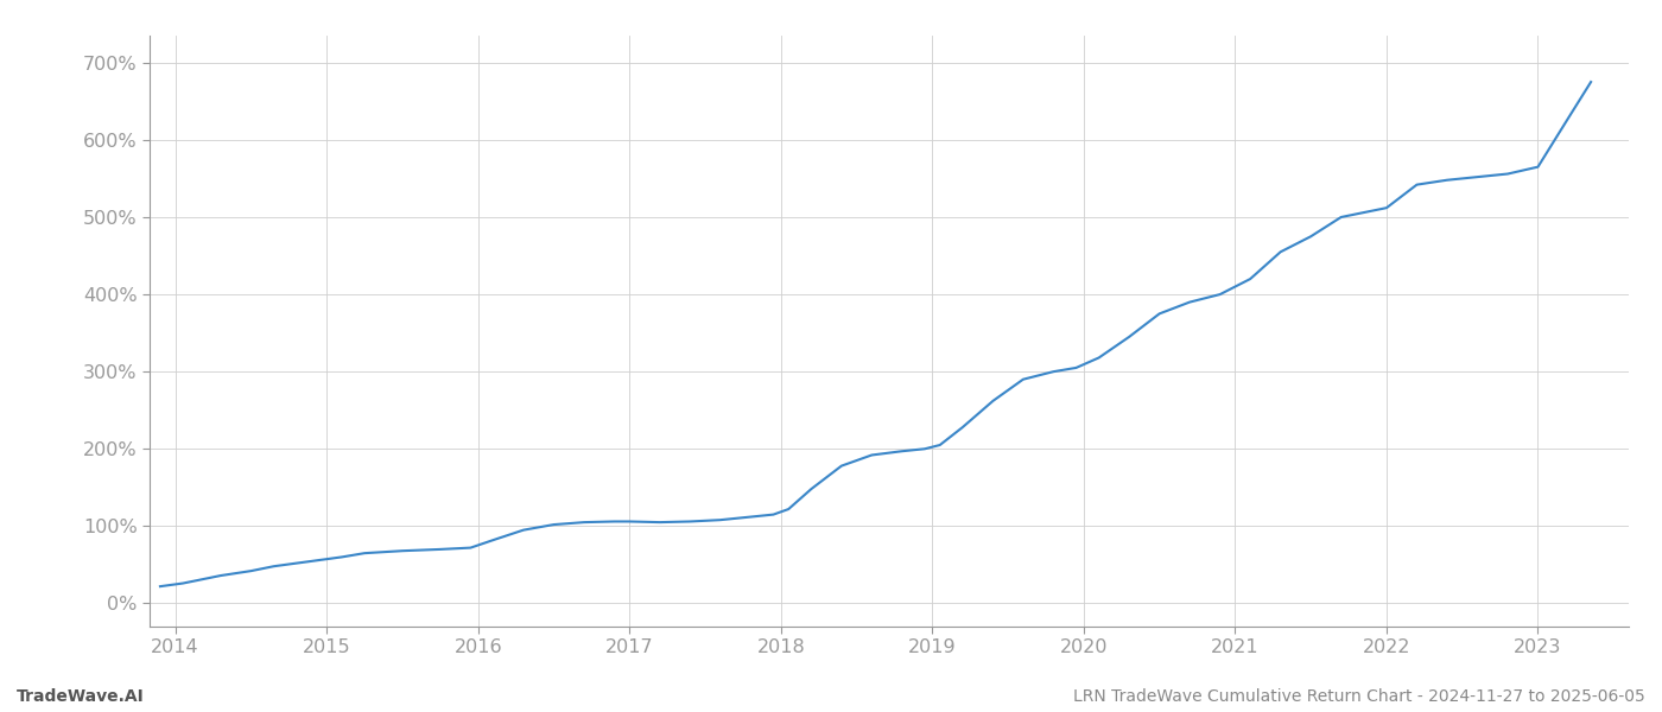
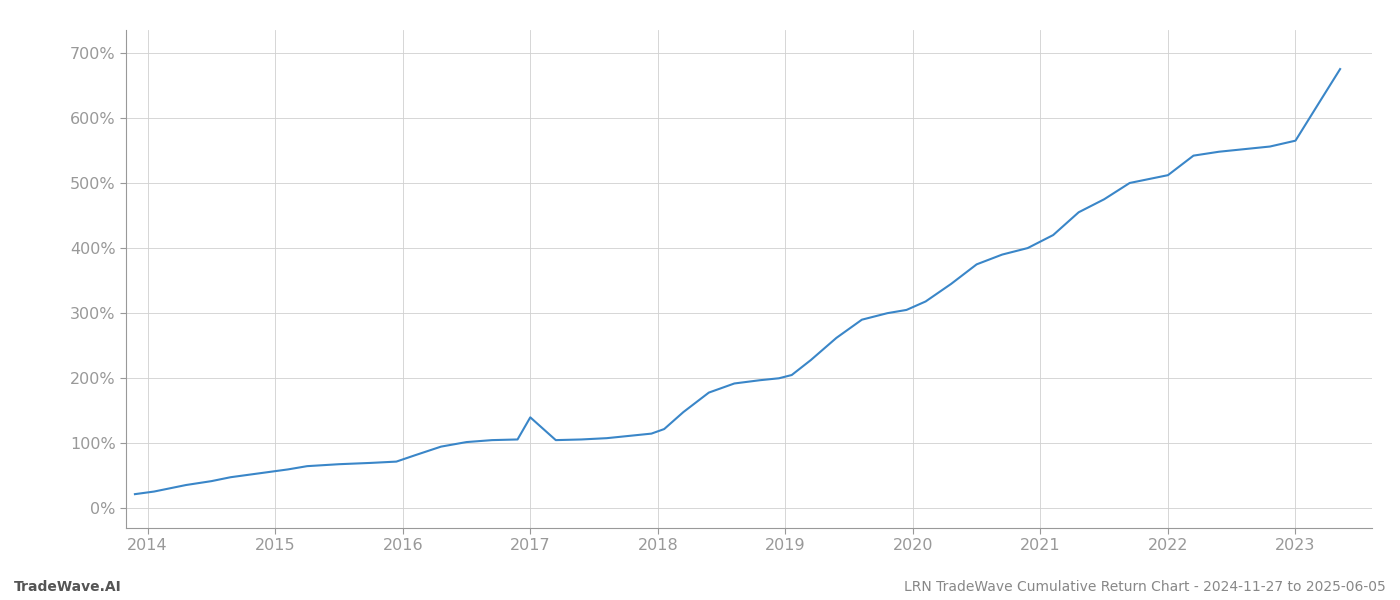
2017: 106% -> 140%
